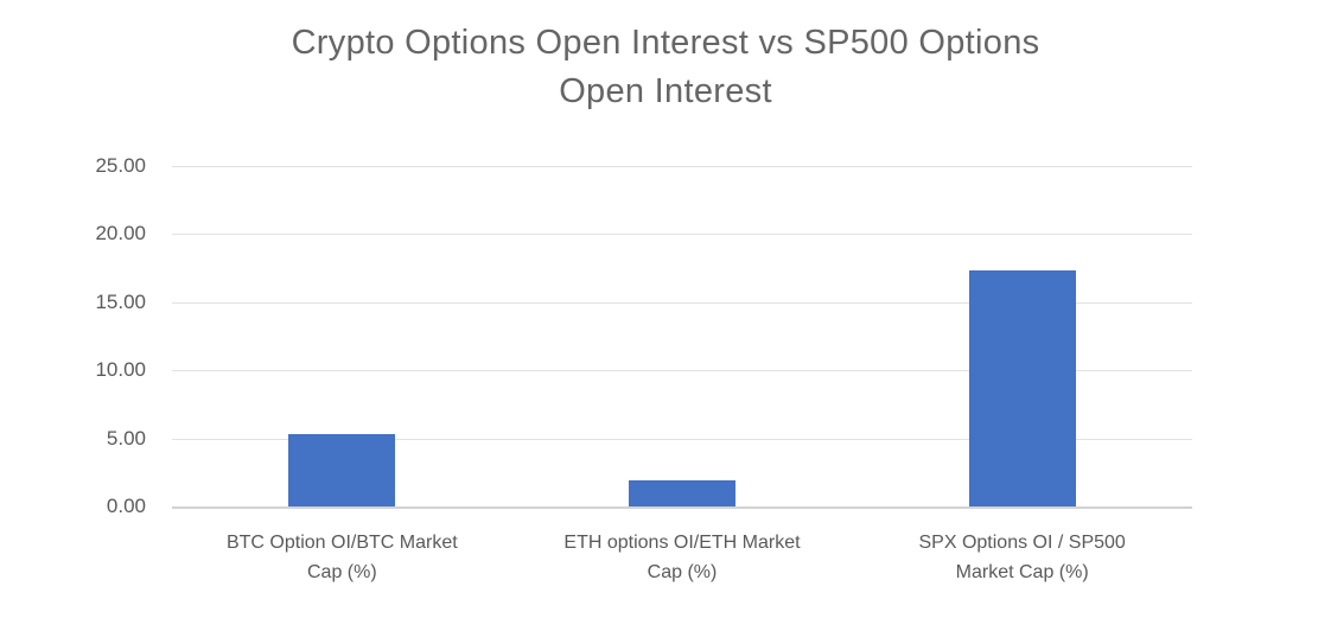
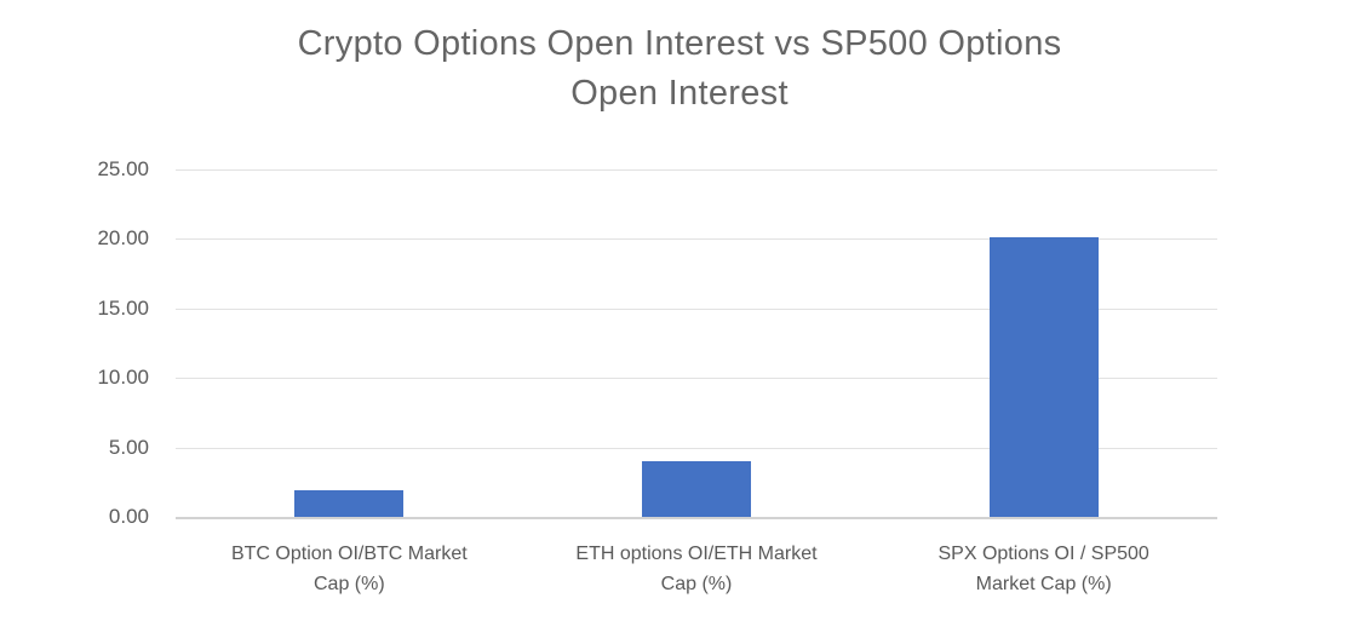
BTC Option OI/BTC Market Cap (%): 5.3 -> 1.9
ETH options OI/ETH Market Cap (%): 1.9 -> 4.0
SPX Options OI / SP500 Market Cap (%): 17.3 -> 20.1
